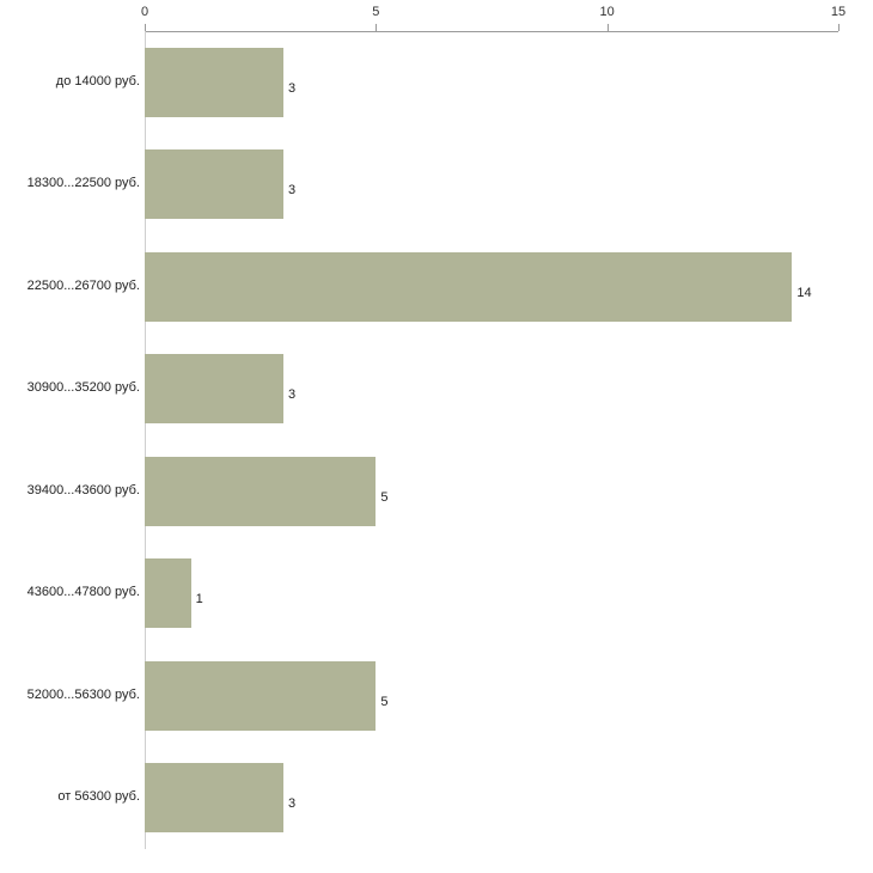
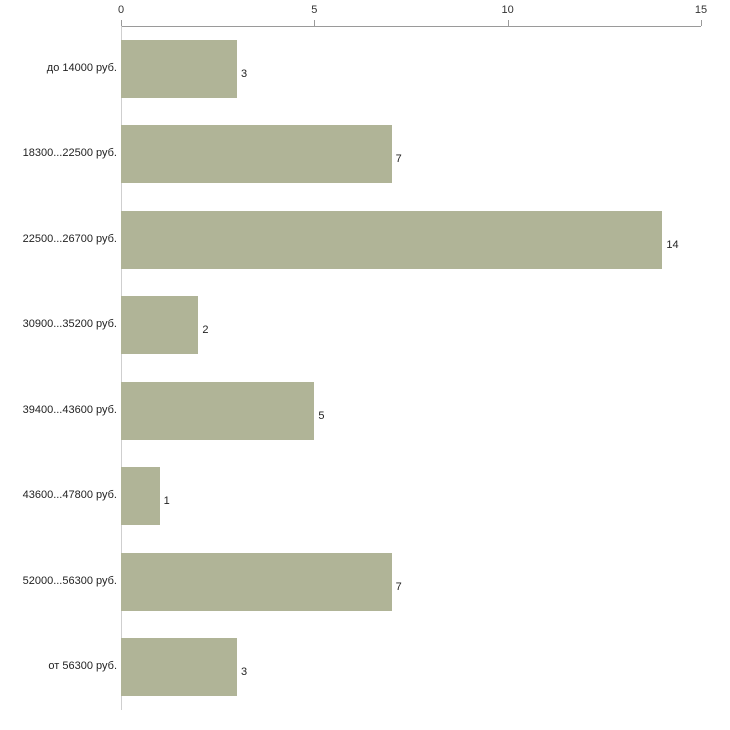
18300...22500 руб.: 3 -> 7
30900...35200 руб.: 3 -> 2
52000...56300 руб.: 5 -> 7
